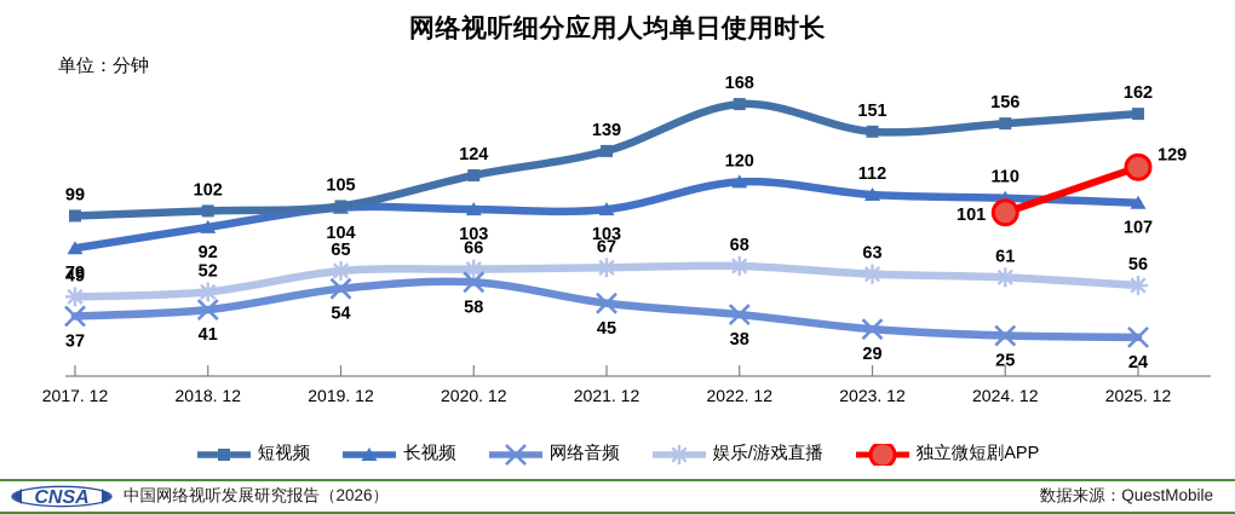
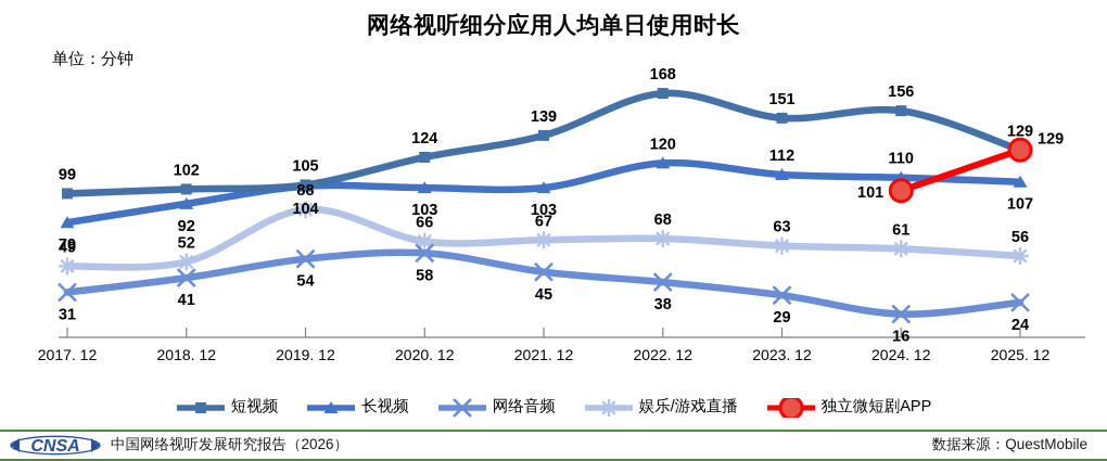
网络音频/2017. 12: 37 -> 31
娱乐/游戏直播/2019. 12: 65 -> 88
网络音频/2024. 12: 25 -> 16
短视频/2025. 12: 162 -> 129
